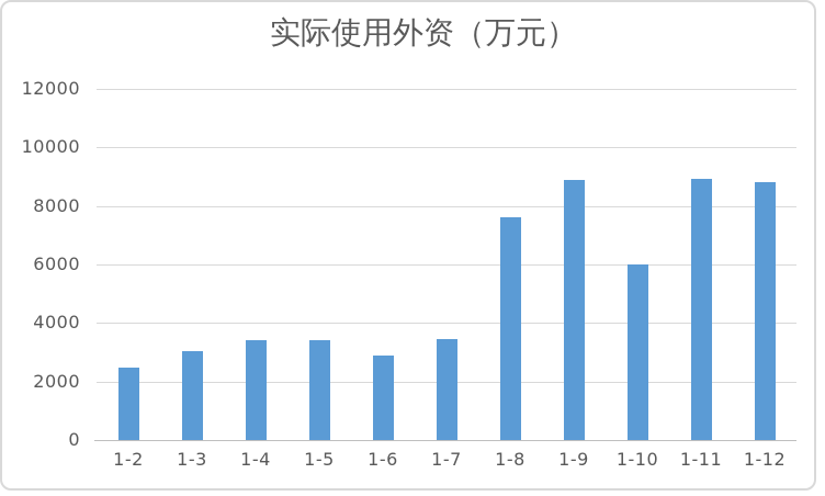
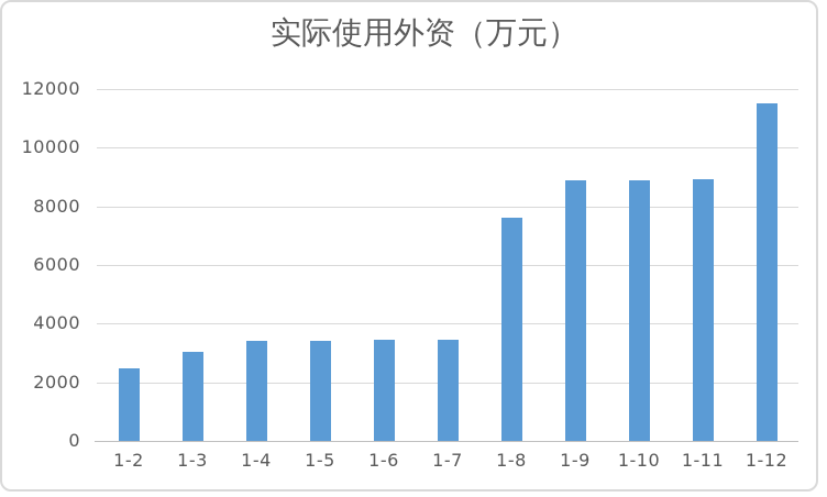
1-6: 2900 -> 3400
1-10: 6000 -> 8900
1-12: 8800 -> 11500
